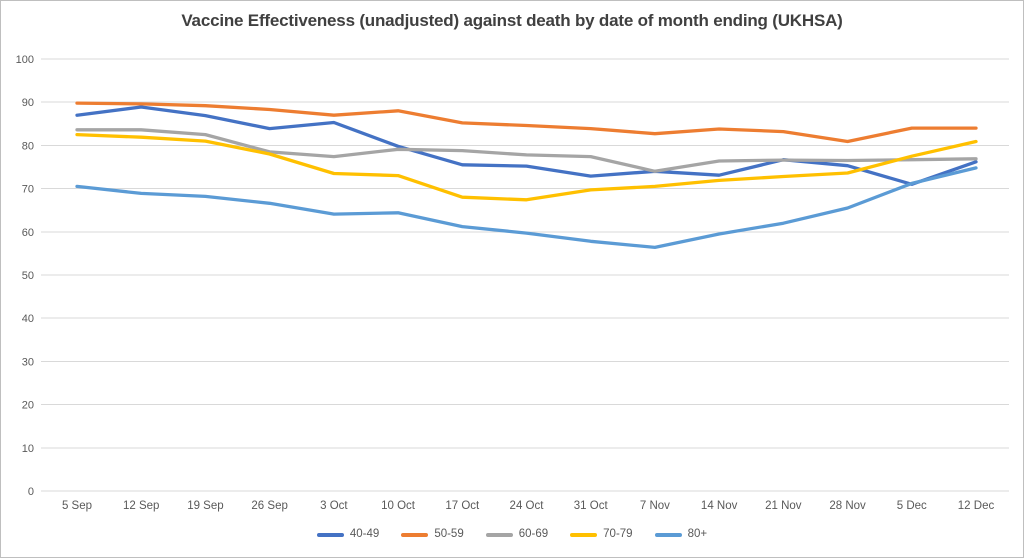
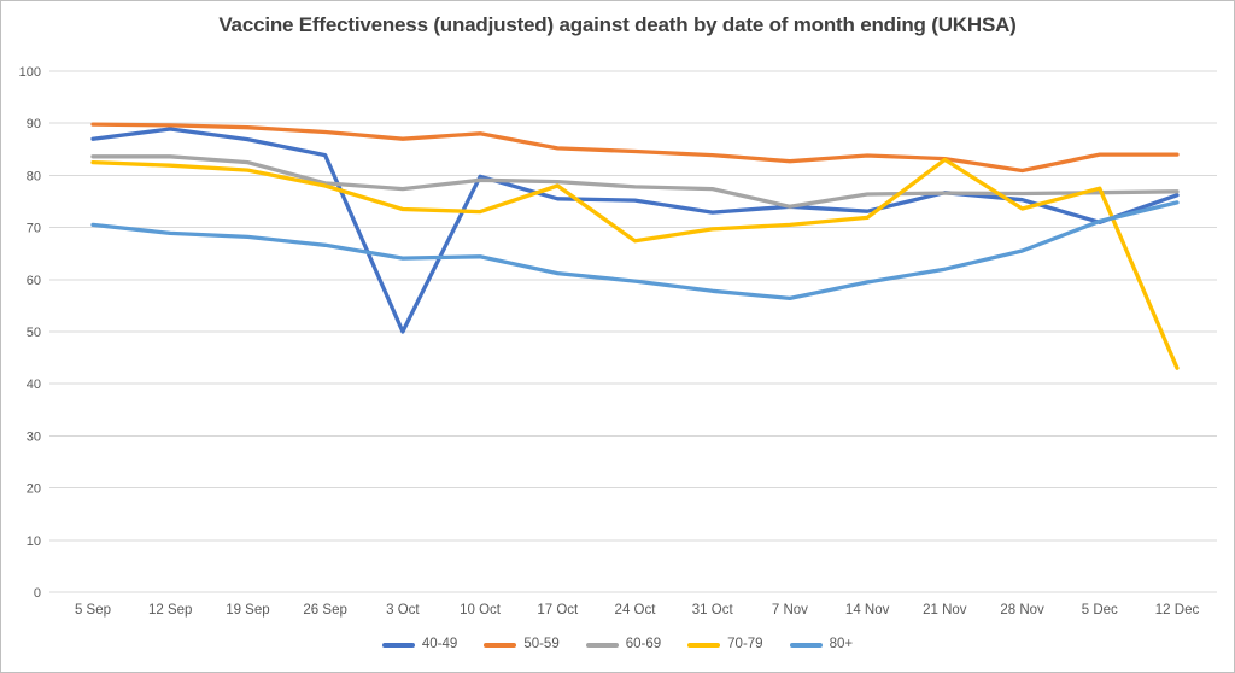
40-49/3 Oct: 85 -> 50
70-79/17 Oct: 68 -> 78
70-79/21 Nov: 73 -> 83
70-79/12 Dec: 81 -> 43
